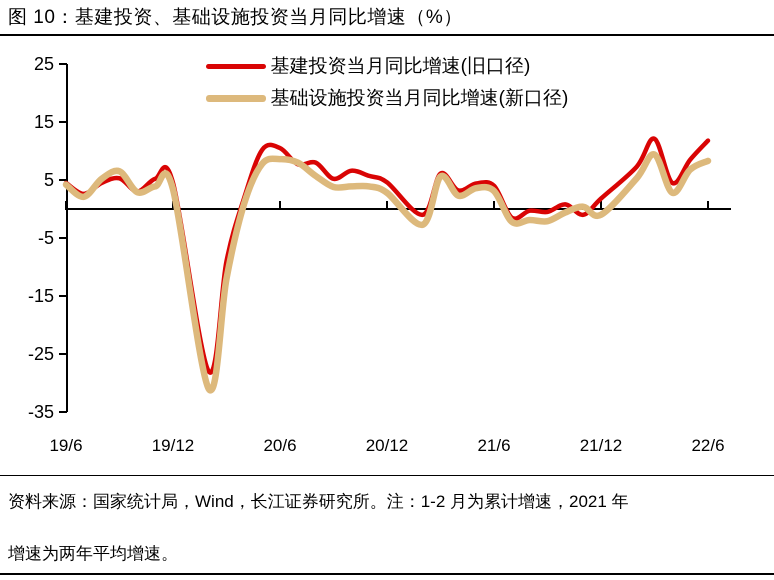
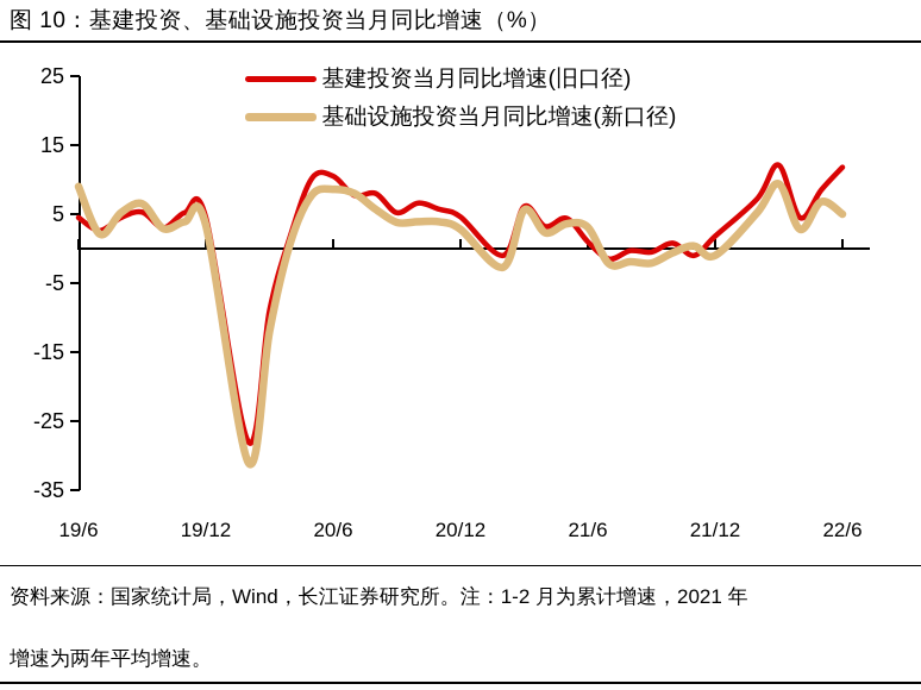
基础设施投资当月同比增速(新口径)/19/6: 4 -> 9
基建投资当月同比增速(旧口径)/21/6: 4 -> 1
基础设施投资当月同比增速(新口径)/22/6: 8 -> 5
